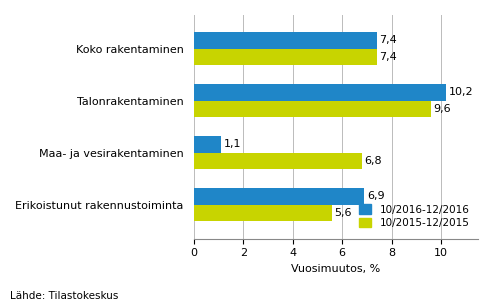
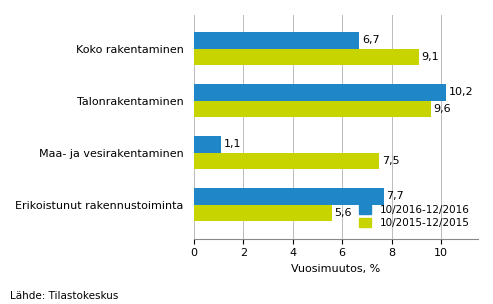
10/2016-12/2016/Koko rakentaminen: 7,4 -> 6,7
10/2015-12/2015/Koko rakentaminen: 7,4 -> 9,1
10/2015-12/2015/Maa- ja vesirakentaminen: 6,8 -> 7,5
10/2016-12/2016/Erikoistunut rakennustoiminta: 6,9 -> 7,7
